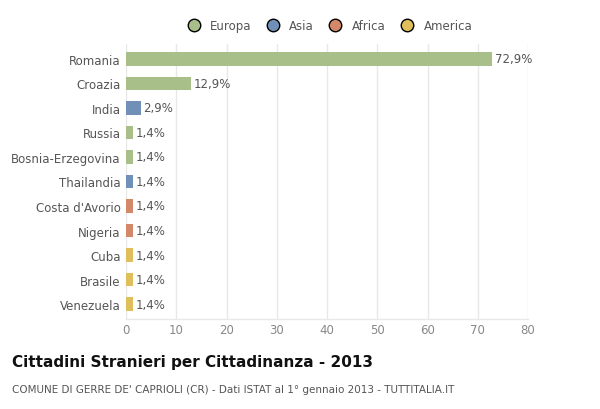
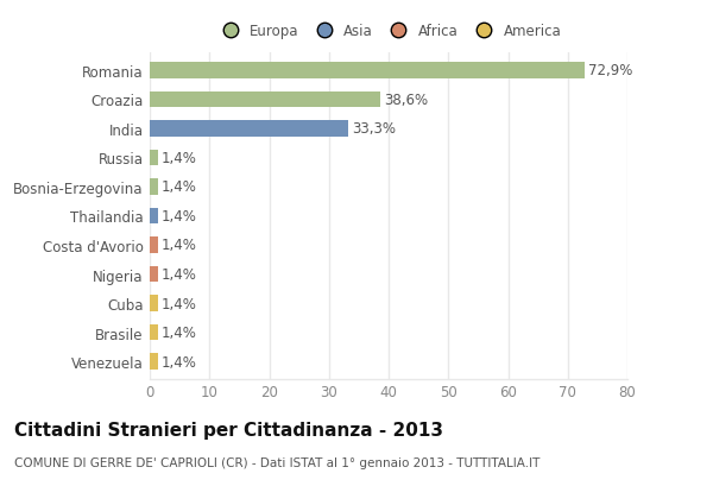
Croazia: 12,9% -> 38,6%
India: 2,9% -> 33,3%
